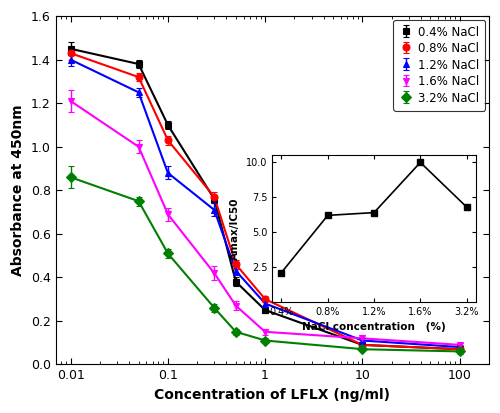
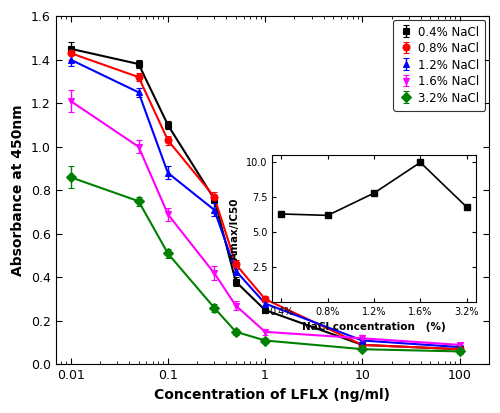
0.4%: 2.1 -> 6.3
1.2%: 6.4 -> 7.8
